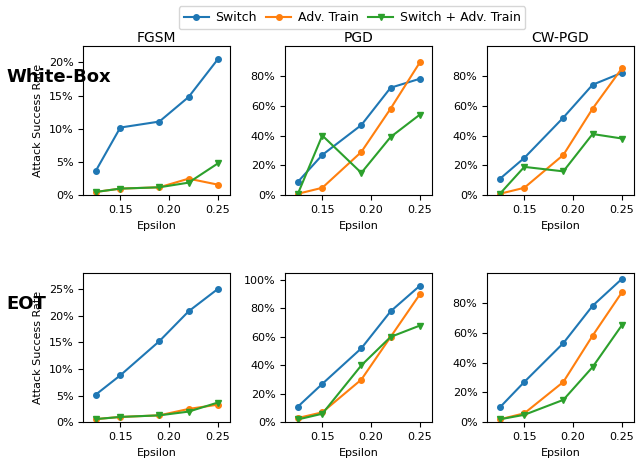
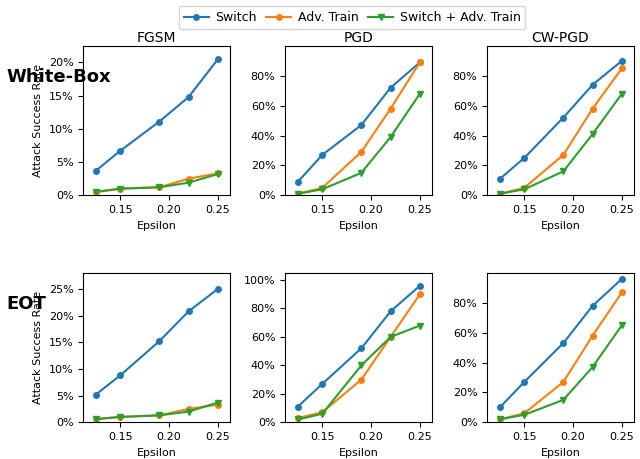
FGSM/Switch/0.15: 10.2% -> 6.7%
FGSM/Adv. Train/0.25: 1.6% -> 3.3%
FGSM/Switch + Adv. Train/0.25: 4.8% -> 3.2%
PGD/Switch + Adv. Train/0.15: 40% -> 4%
PGD/Switch/0.25: 78% -> 89%
PGD/Switch + Adv. Train/0.25: 54% -> 68%
CW-PGD/Switch + Adv. Train/0.15: 19% -> 4%
CW-PGD/Switch/0.25: 82% -> 90%
CW-PGD/Switch + Adv. Train/0.25: 38% -> 68%
